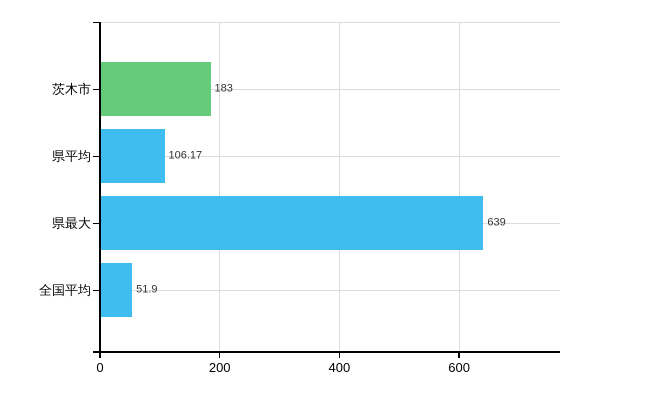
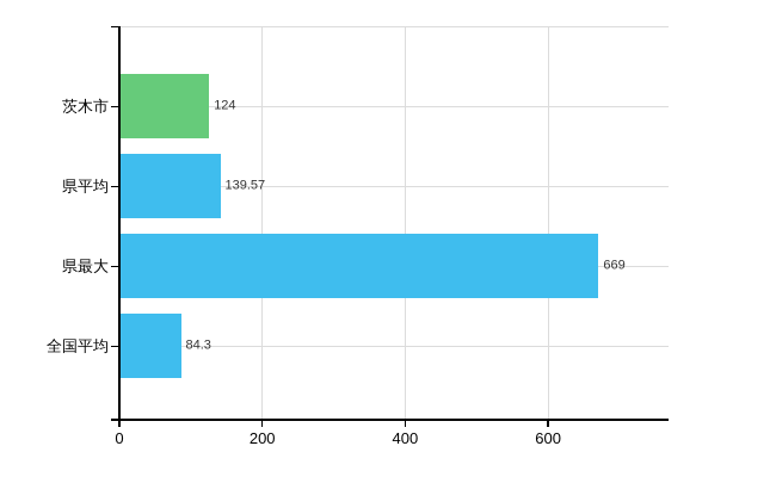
茨木市: 183 -> 124
県平均: 106.17 -> 139.57
県最大: 639 -> 669
全国平均: 51.9 -> 84.3
